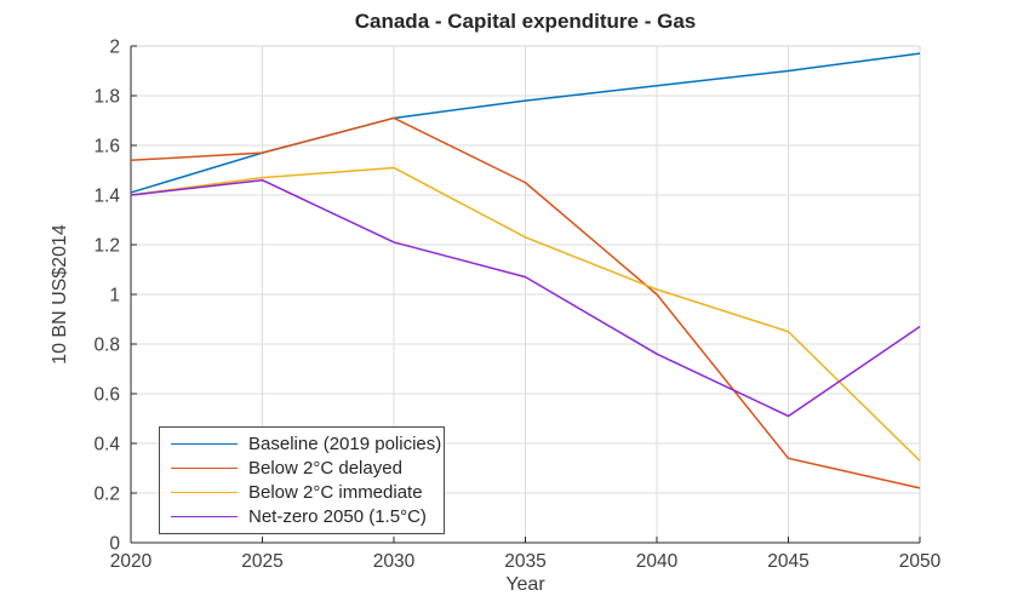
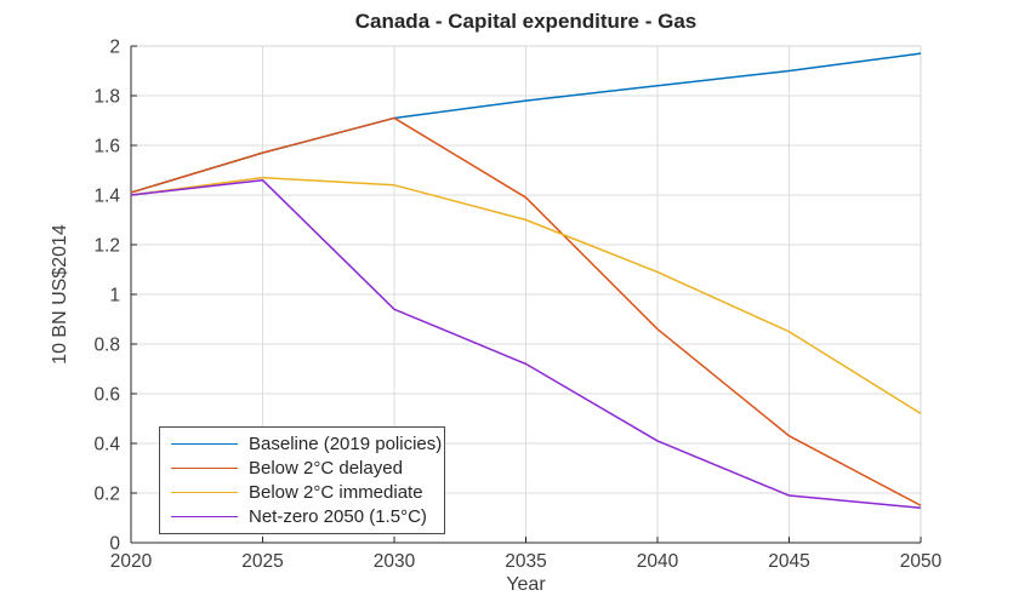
Below 2°C delayed/2020: 1.54 -> 1.41
Below 2°C immediate/2030: 1.51 -> 1.44
Net-zero 2050 (1.5°C)/2030: 1.21 -> 0.94
Below 2°C delayed/2035: 1.45 -> 1.39
Below 2°C immediate/2035: 1.23 -> 1.30
Net-zero 2050 (1.5°C)/2035: 1.07 -> 0.72
Below 2°C delayed/2040: 1.00 -> 0.86
Below 2°C immediate/2040: 1.02 -> 1.09
Net-zero 2050 (1.5°C)/2040: 0.76 -> 0.41
Below 2°C delayed/2045: 0.34 -> 0.43
Net-zero 2050 (1.5°C)/2045: 0.51 -> 0.19
Below 2°C delayed/2050: 0.22 -> 0.15
Below 2°C immediate/2050: 0.33 -> 0.52
Net-zero 2050 (1.5°C)/2050: 0.87 -> 0.14
